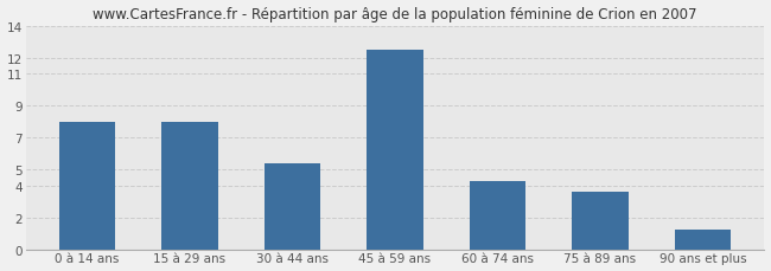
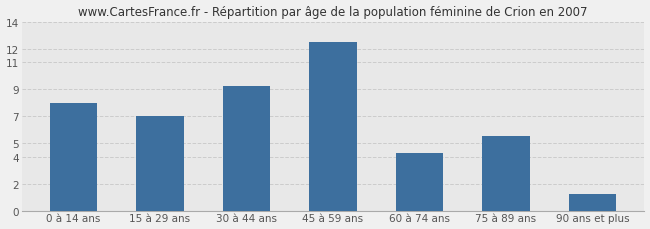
15 à 29 ans: 8.0 -> 7.0
30 à 44 ans: 5.4 -> 9.2
75 à 89 ans: 3.6 -> 5.5
